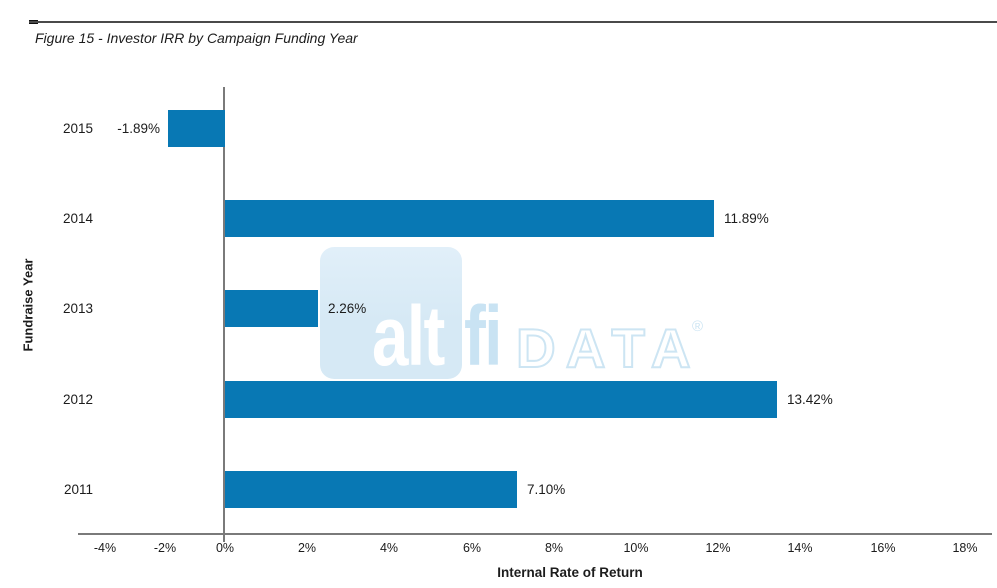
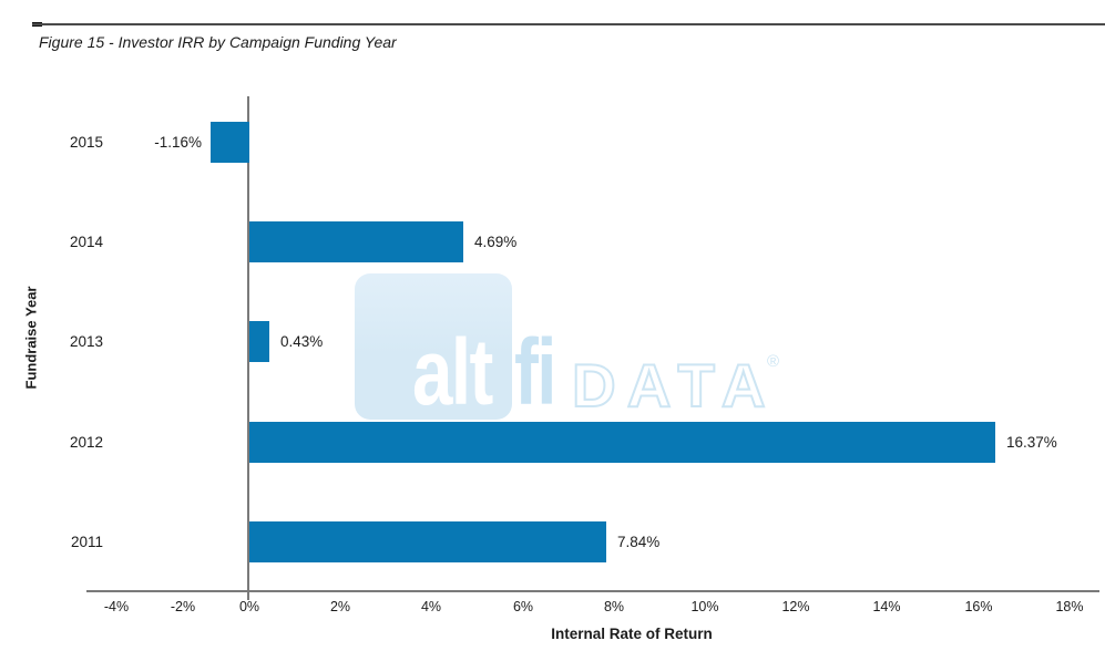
2015: -1.89% -> -1.16%
2014: 11.89% -> 4.69%
2013: 2.26% -> 0.43%
2012: 13.42% -> 16.37%
2011: 7.10% -> 7.84%
